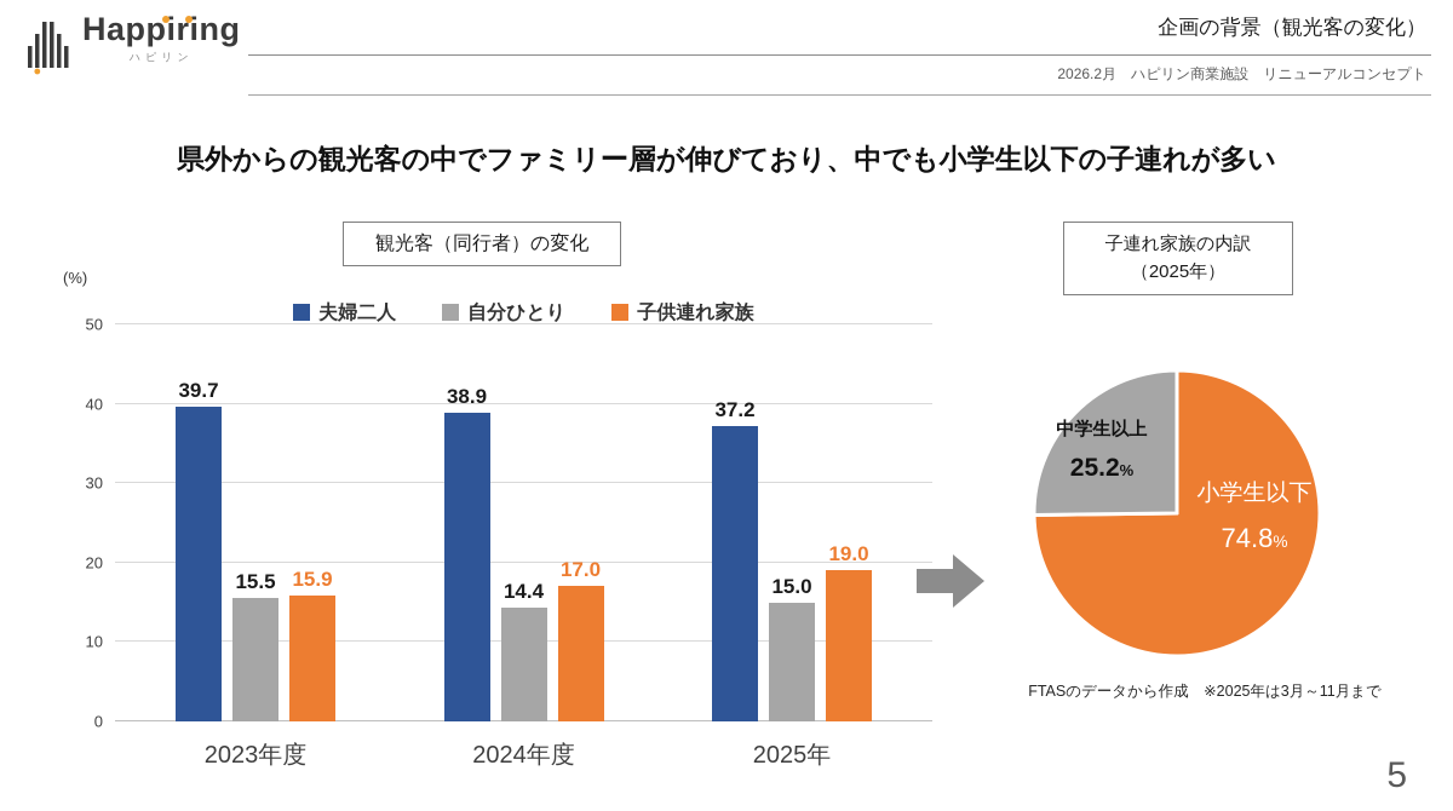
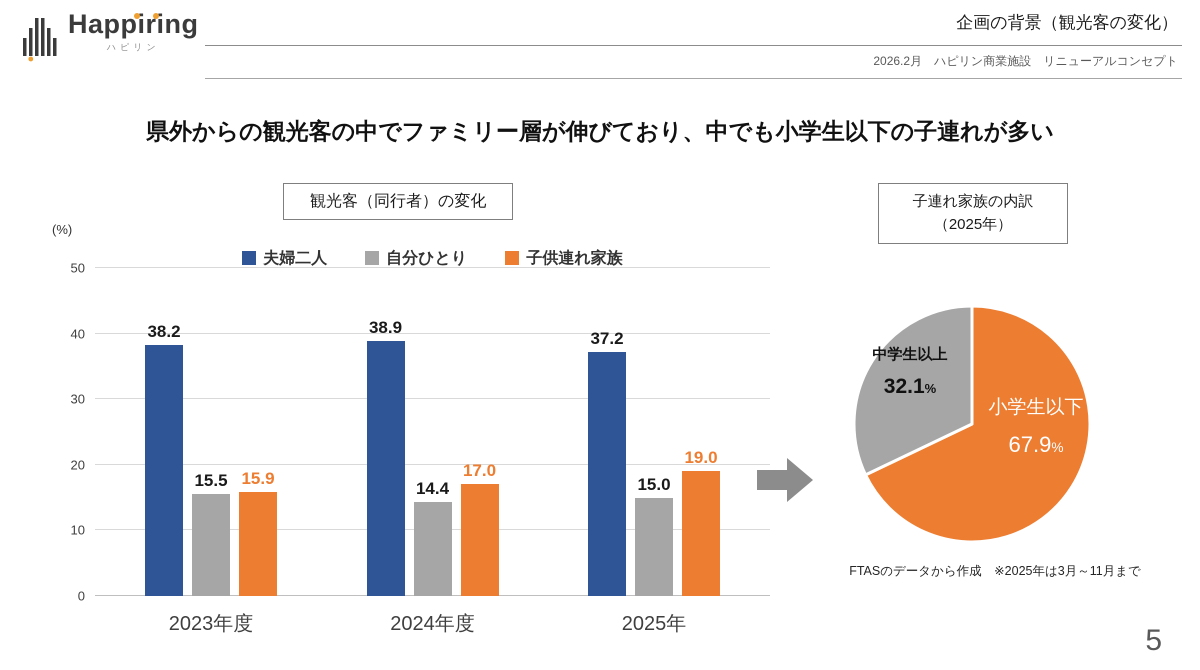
観光客（同行者）の変化/夫婦二人/2023年度: 39.7 -> 38.2
子連れ家族の内訳（2025年）/小学生以下: 74.8 -> 67.9
子連れ家族の内訳（2025年）/中学生以上: 25.2 -> 32.1
